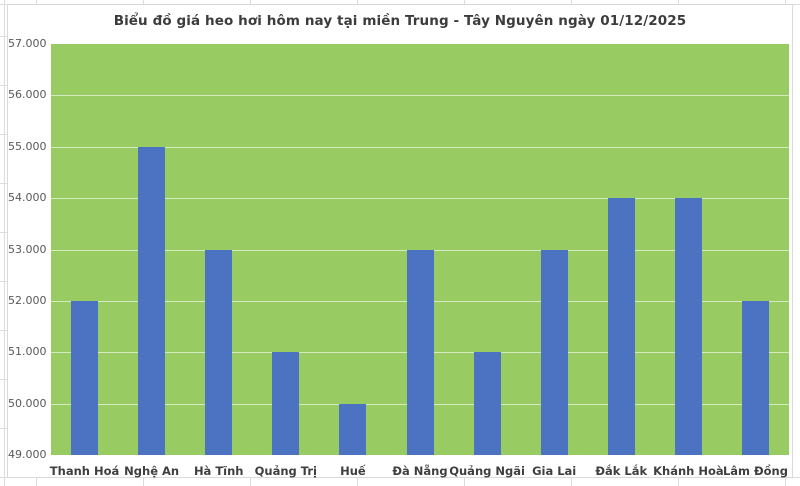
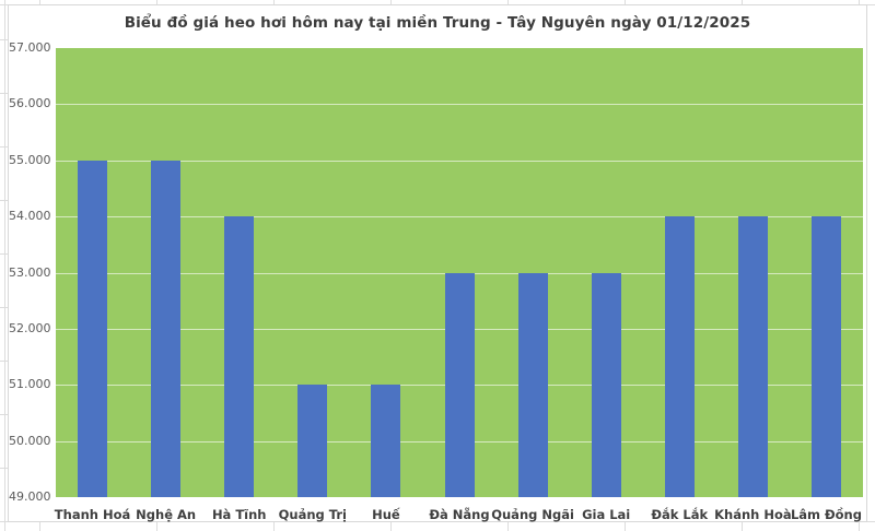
Thanh Hoá: 52000 -> 55000
Hà Tĩnh: 53000 -> 54000
Huế: 50000 -> 51000
Quảng Ngãi: 51000 -> 53000
Lâm Đồng: 52000 -> 54000
